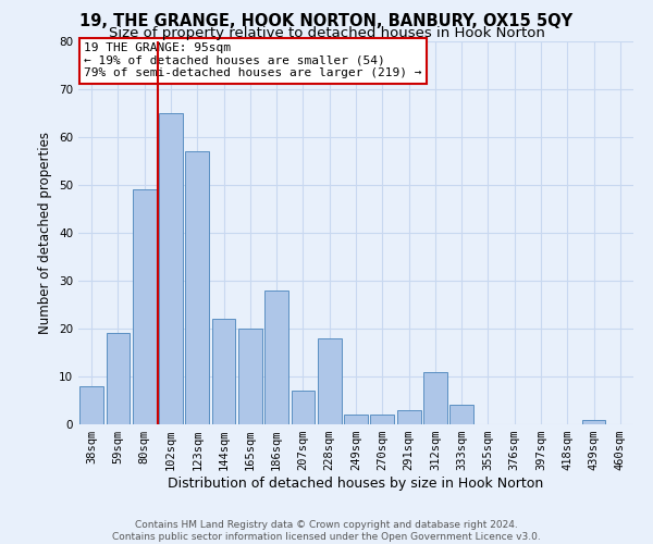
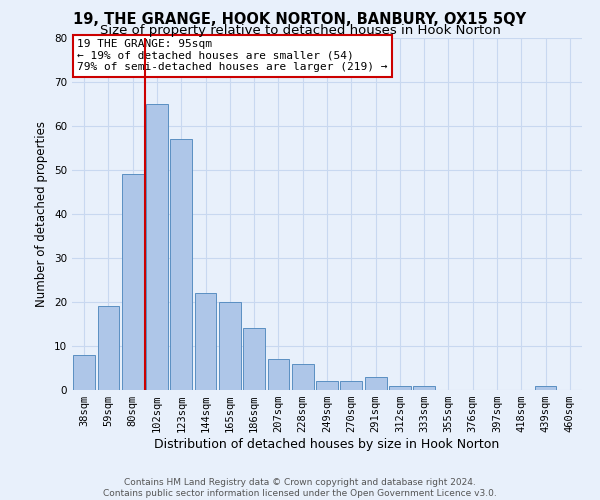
186sqm: 28 -> 14
228sqm: 18 -> 6
312sqm: 11 -> 1
333sqm: 4 -> 1
